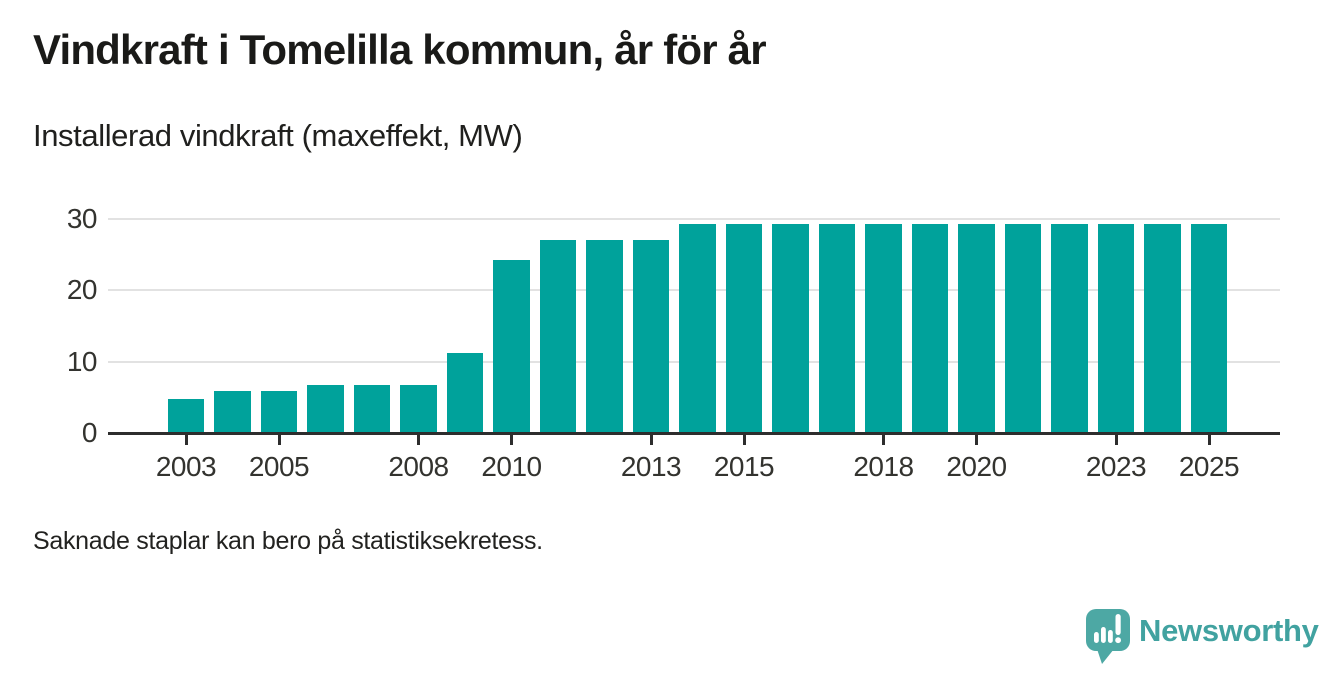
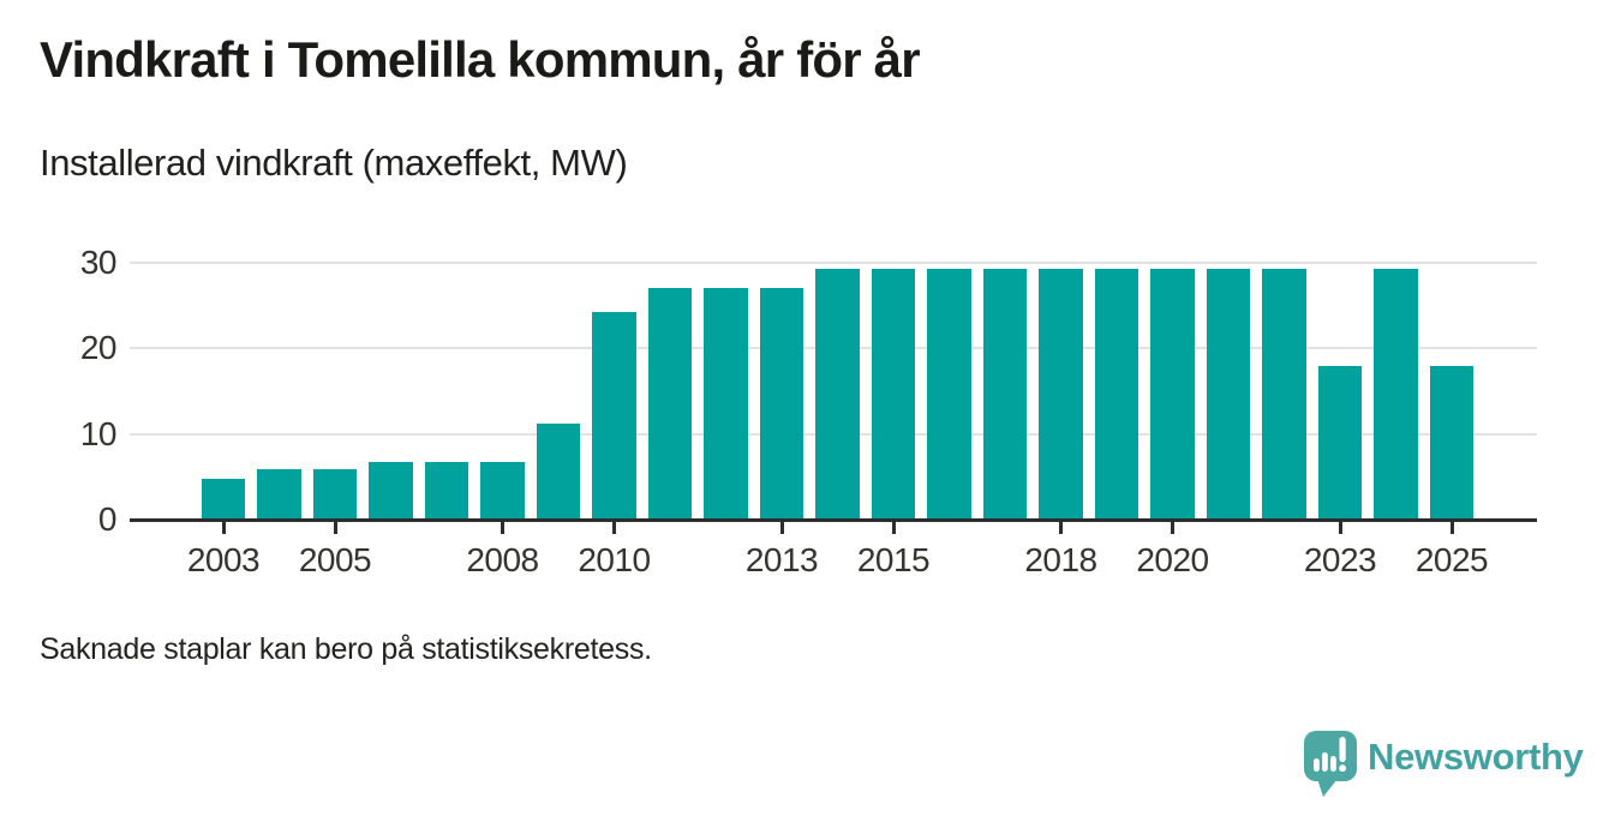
2023: 29 -> 18
2025: 29 -> 18
